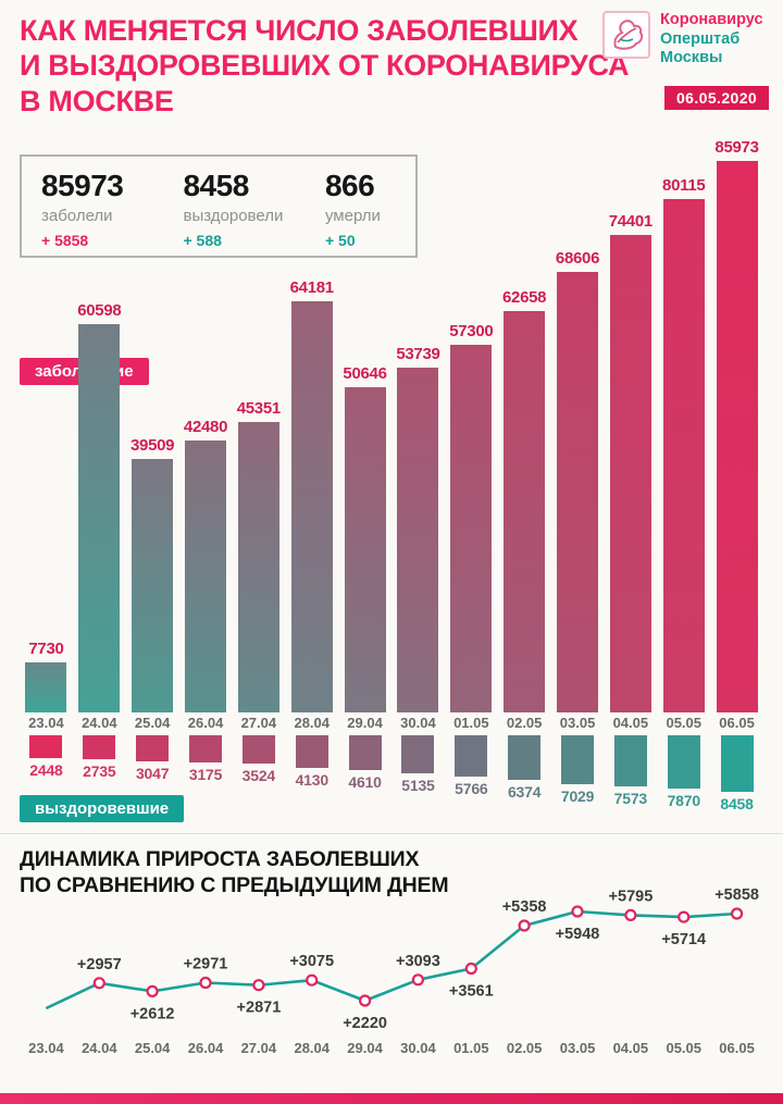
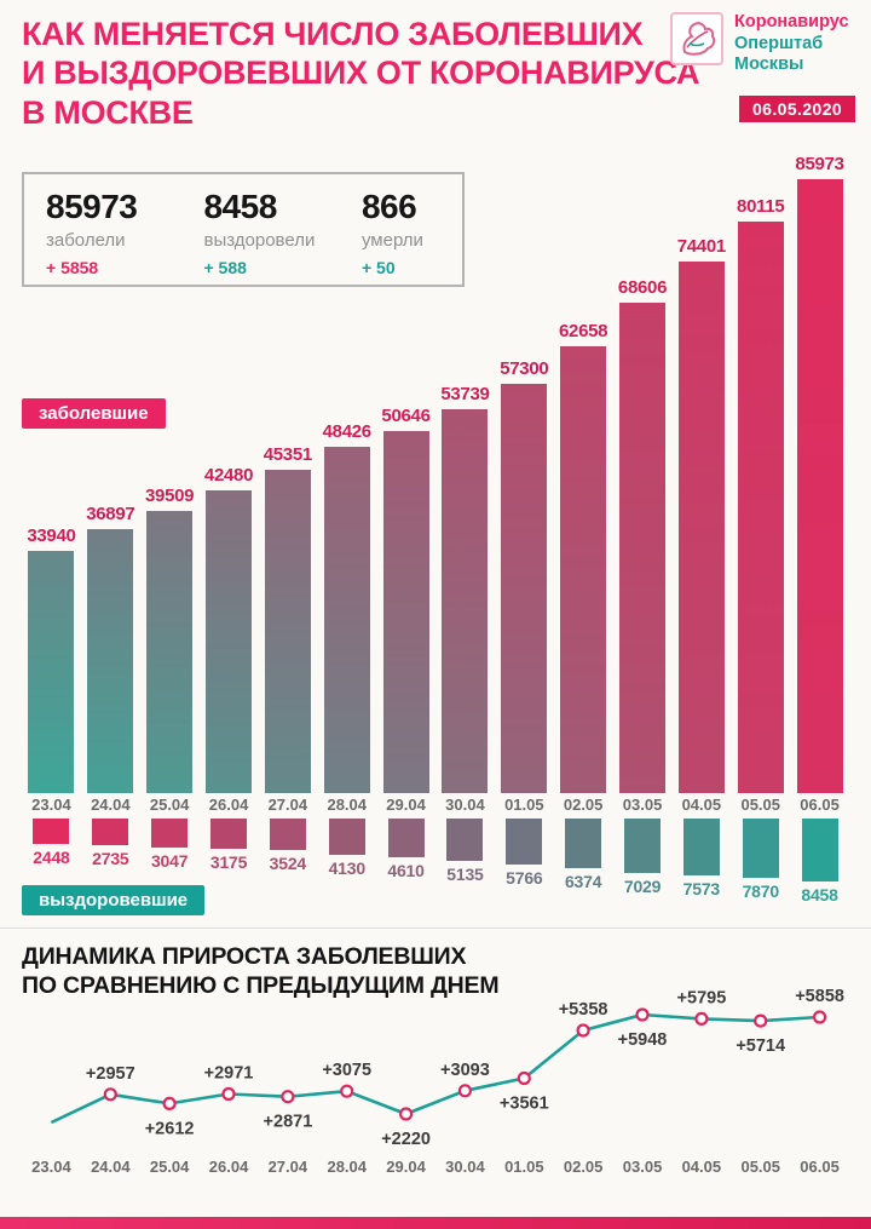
заболевшие/23.04: 7730 -> 33940
заболевшие/24.04: 60598 -> 36897
заболевшие/28.04: 64181 -> 48426
